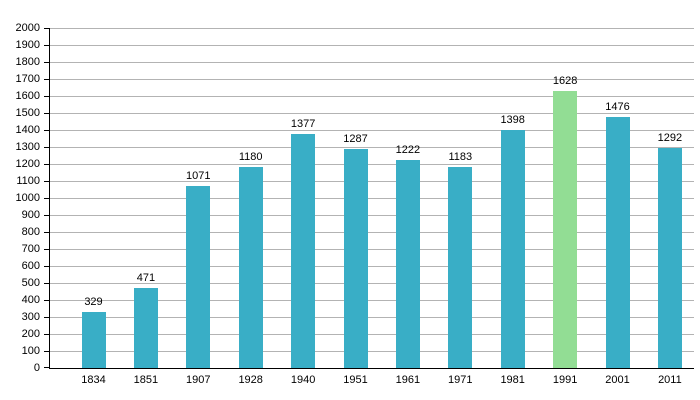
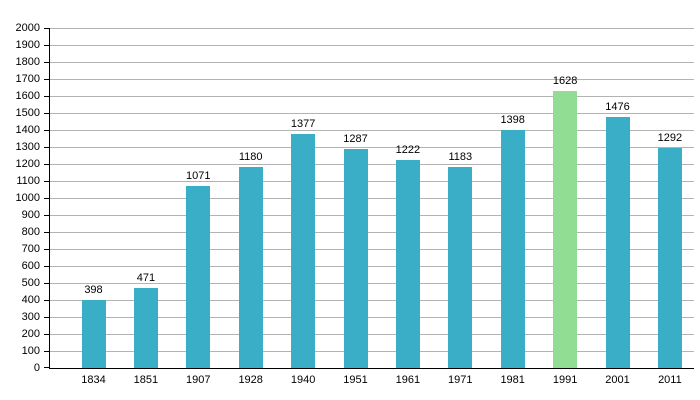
1834: 329 -> 398
